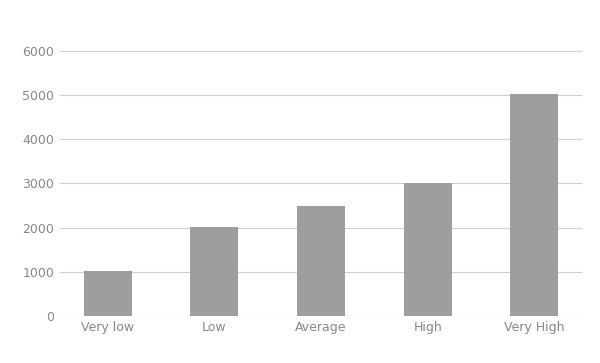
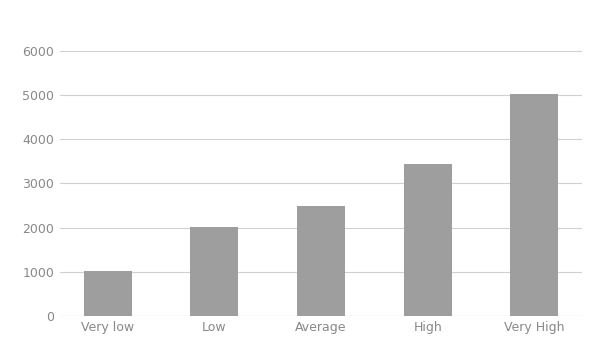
High: 3020 -> 3450
